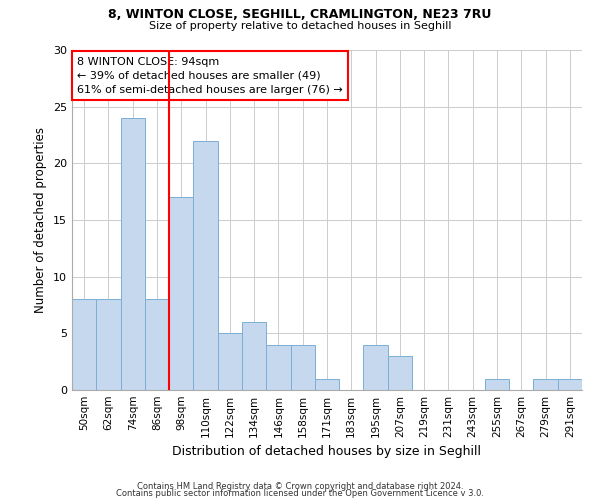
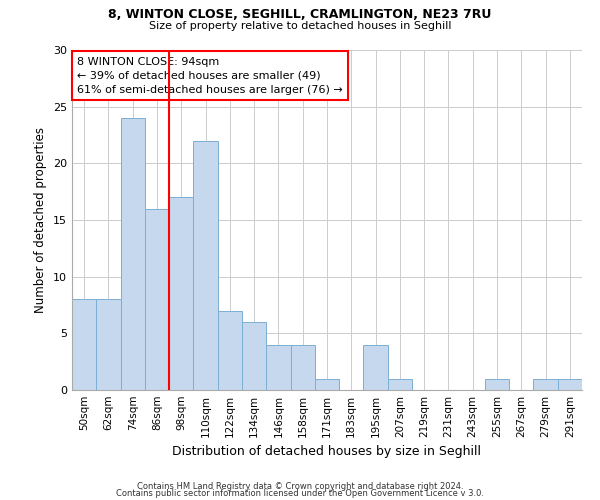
86sqm: 8 -> 16
122sqm: 5 -> 7
207sqm: 3 -> 1
